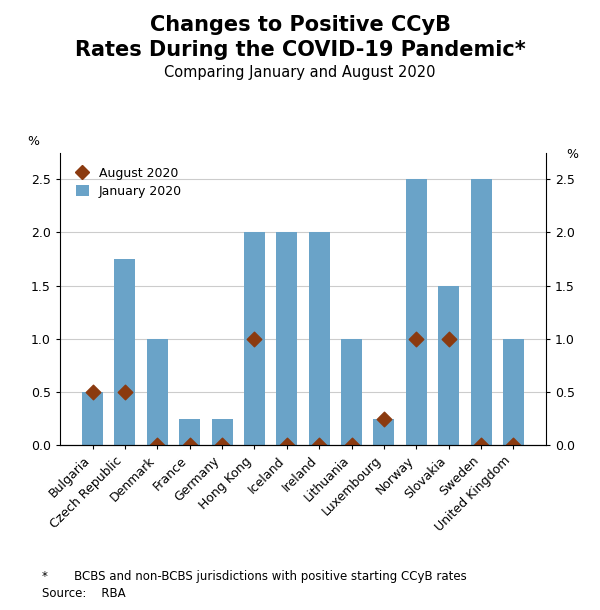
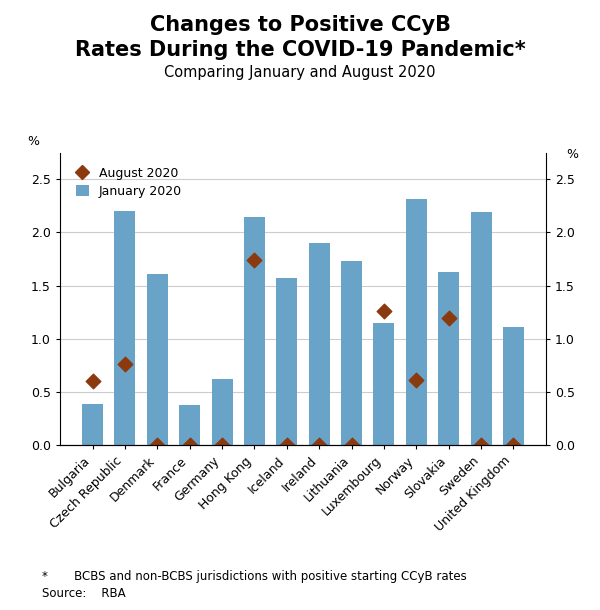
January 2020/Bulgaria: 0.50 -> 0.39
August 2020/Bulgaria: 0.50 -> 0.60
January 2020/Czech Republic: 1.75 -> 2.20
August 2020/Czech Republic: 0.50 -> 0.76
January 2020/Denmark: 1.00 -> 1.61
January 2020/France: 0.25 -> 0.38
January 2020/Germany: 0.25 -> 0.62
January 2020/Hong Kong: 2.00 -> 2.14
August 2020/Hong Kong: 1.00 -> 1.74
January 2020/Iceland: 2.00 -> 1.57
January 2020/Ireland: 2.00 -> 1.90
January 2020/Lithuania: 1.00 -> 1.73
January 2020/Luxembourg: 0.25 -> 1.15
August 2020/Luxembourg: 0.25 -> 1.26
January 2020/Norway: 2.50 -> 2.31
August 2020/Norway: 1.00 -> 0.61
January 2020/Slovakia: 1.50 -> 1.63
August 2020/Slovakia: 1.00 -> 1.20
January 2020/Sweden: 2.50 -> 2.19
January 2020/United Kingdom: 1.00 -> 1.11
